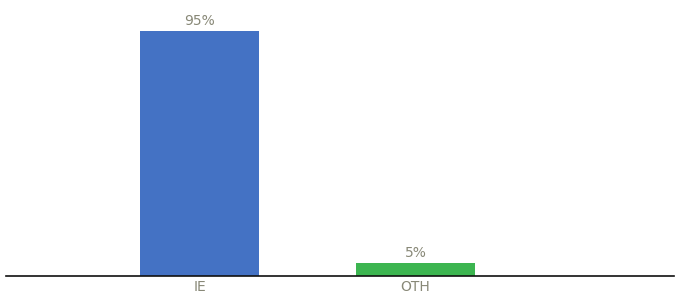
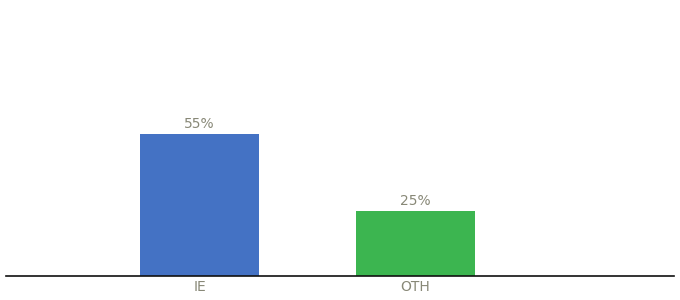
IE: 95% -> 55%
OTH: 5% -> 25%
